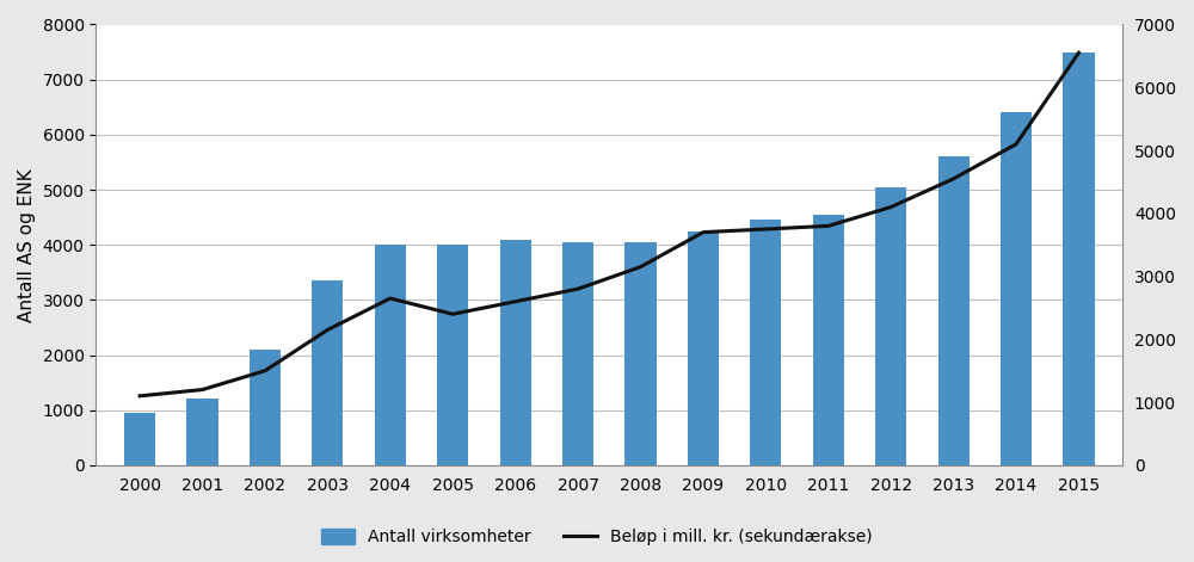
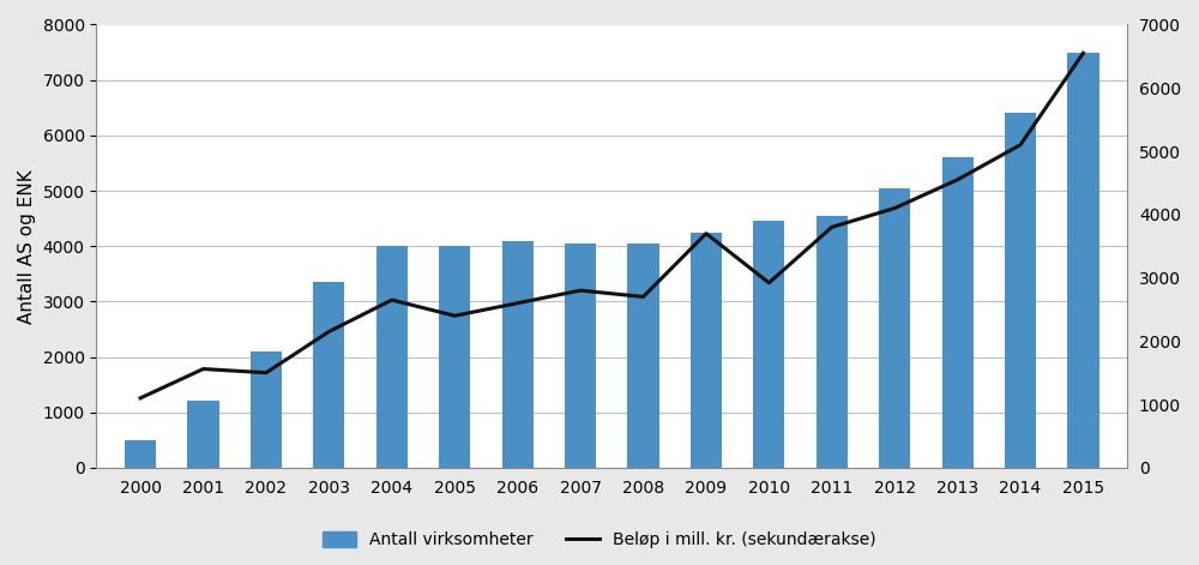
Antall virksomheter/2000: 950 -> 500
Beløp i mill. kr. (sekundærakse)/2001: 1200 -> 1560
Beløp i mill. kr. (sekundærakse)/2008: 3150 -> 2700
Beløp i mill. kr. (sekundærakse)/2010: 3750 -> 2920
